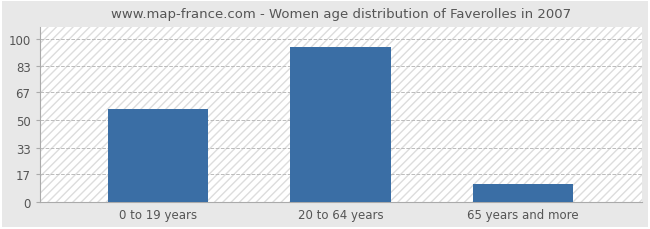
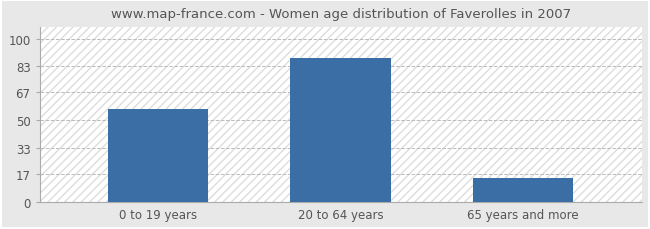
20 to 64 years: 95 -> 88
65 years and more: 11 -> 15
